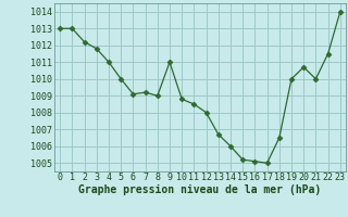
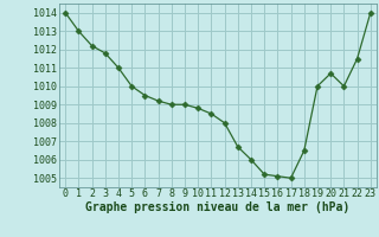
0: 1013.0 -> 1014.0
6: 1009.1 -> 1009.5
9: 1011.0 -> 1009.0
